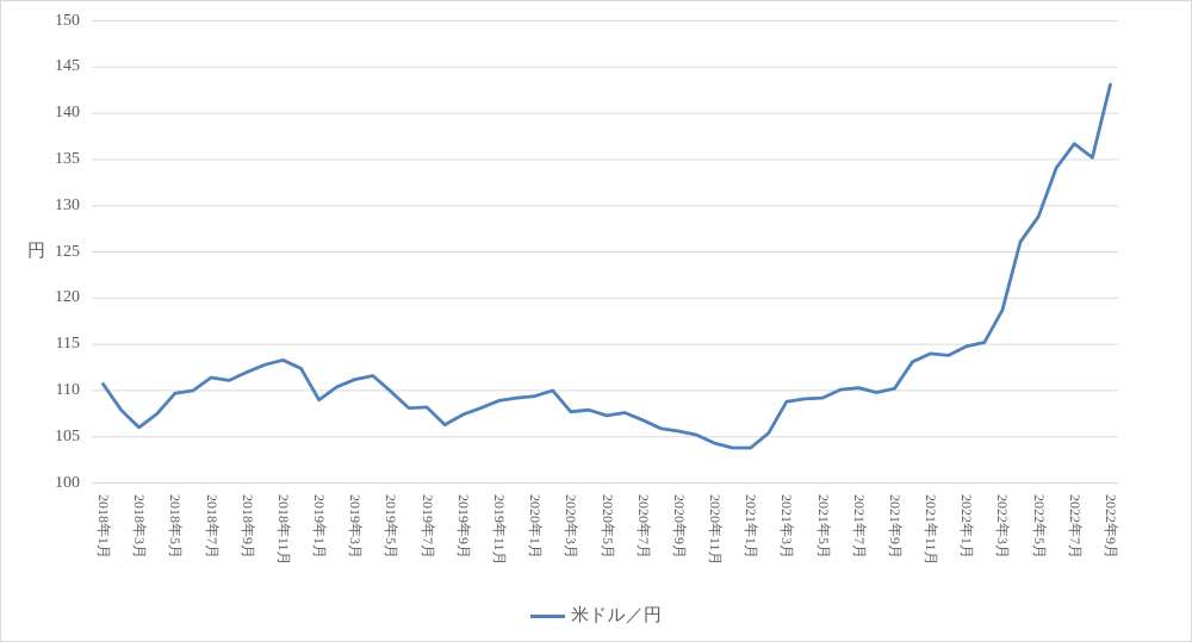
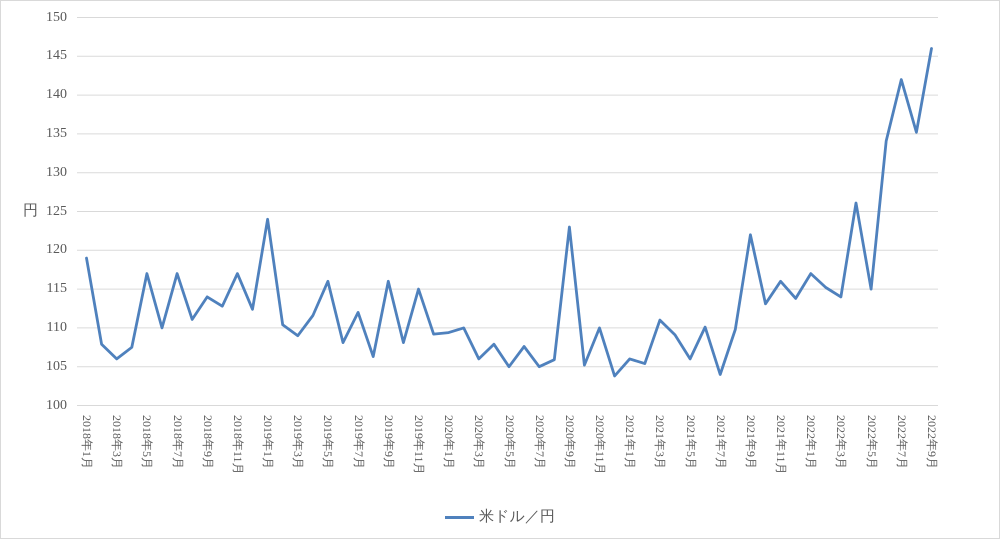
2018年1月: 111 -> 119
2018年5月: 110 -> 117
2018年7月: 111 -> 117
2018年9月: 112 -> 114
2018年11月: 113 -> 117
2019年1月: 109 -> 124
2019年3月: 111 -> 109
2019年5月: 110 -> 116
2019年7月: 108 -> 112
2019年9月: 107 -> 116
2019年11月: 109 -> 115
2020年3月: 108 -> 106
2020年5月: 107 -> 105
2020年7月: 107 -> 105
2020年9月: 106 -> 123
2020年11月: 104 -> 110
2021年1月: 104 -> 106
2021年3月: 109 -> 111
2021年5月: 109 -> 106
2021年7月: 110 -> 104
2021年9月: 110 -> 122
2021年11月: 114 -> 116
2022年1月: 115 -> 117
2022年3月: 119 -> 114
2022年5月: 129 -> 115
2022年7月: 137 -> 142
2022年9月: 143 -> 146
